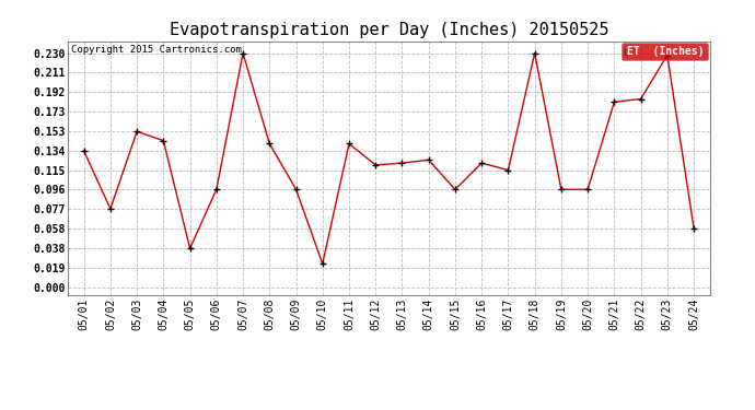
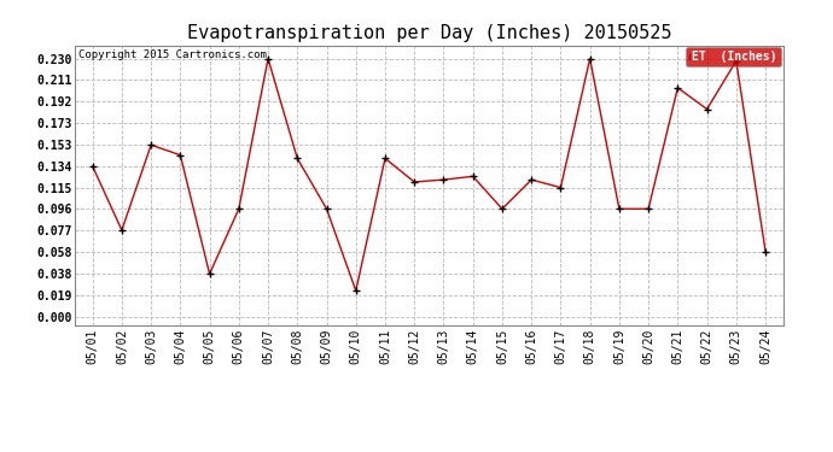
05/21: 0.182 -> 0.204
